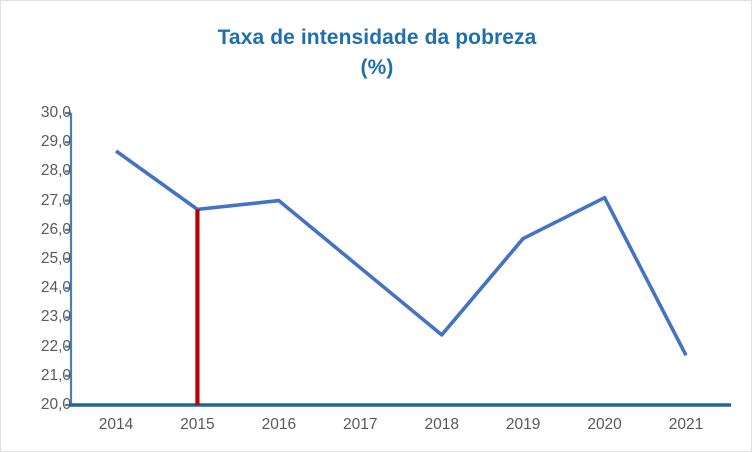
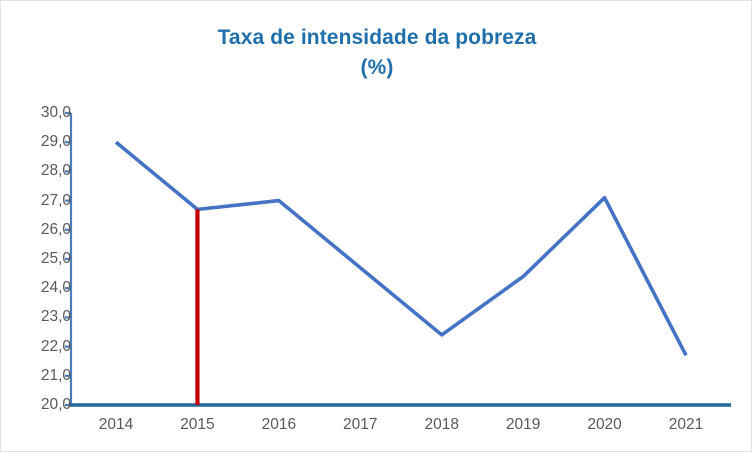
2014: 28,7 -> 29,0
2019: 25,7 -> 24,4
